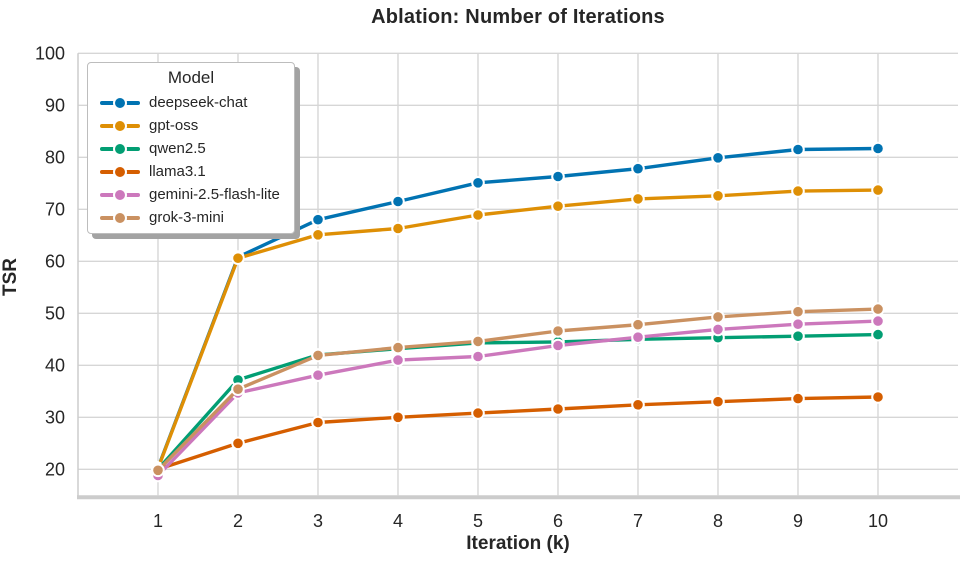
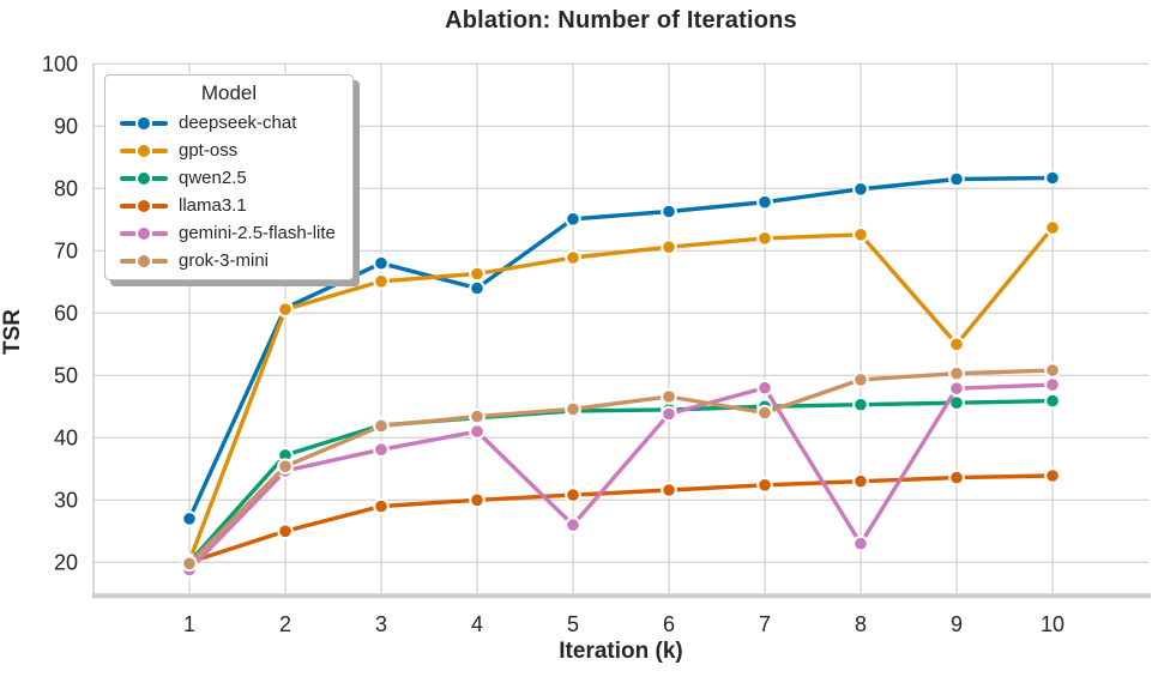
deepseek-chat/1: 20 -> 27
deepseek-chat/4: 72 -> 64
gemini-2.5-flash-lite/5: 42 -> 26
gemini-2.5-flash-lite/7: 45 -> 48
grok-3-mini/7: 48 -> 44
gemini-2.5-flash-lite/8: 47 -> 23
gpt-oss/9: 74 -> 55
